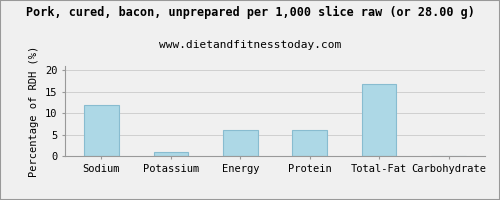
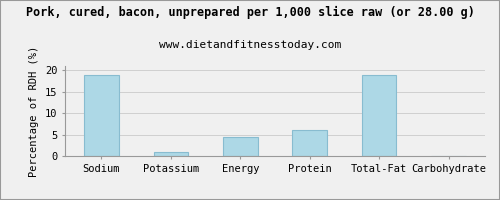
Sodium: 12.0 -> 19.0
Energy: 6.0 -> 4.5
Total-Fat: 16.7 -> 19.0
